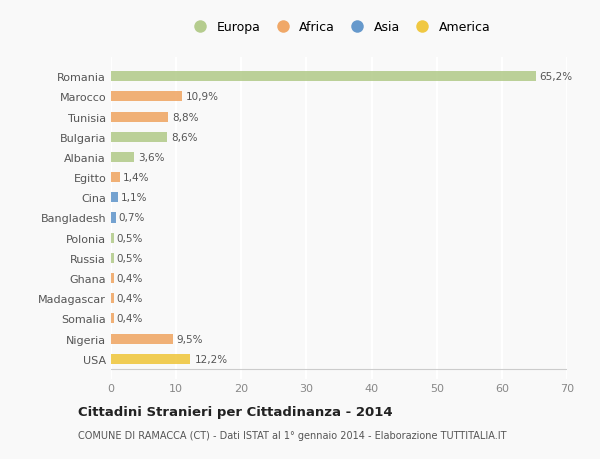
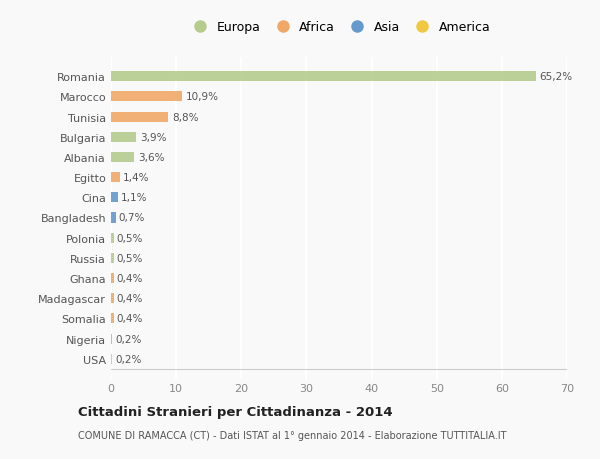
Bulgaria: 8,6% -> 3,9%
Nigeria: 9,5% -> 0,2%
USA: 12,2% -> 0,2%
